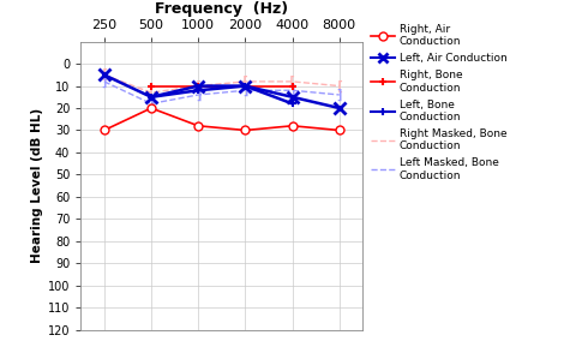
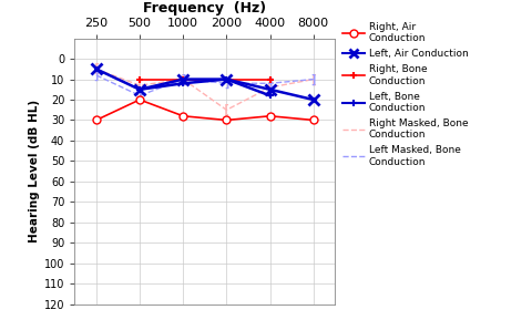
Left Masked, Bone Conduction/1000: 14 -> 10
Right Masked, Bone Conduction/2000: 8 -> 25
Right Masked, Bone Conduction/4000: 8 -> 14
Left Masked, Bone Conduction/8000: 14 -> 10
